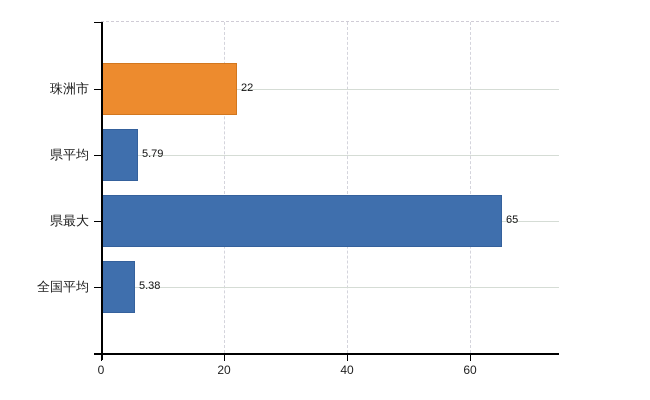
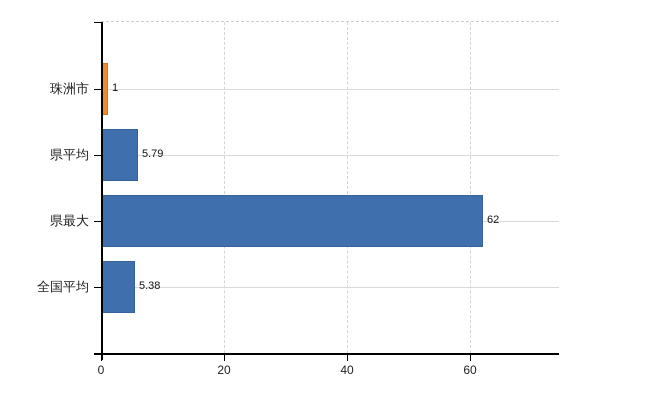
珠洲市: 22 -> 1
県最大: 65 -> 62
